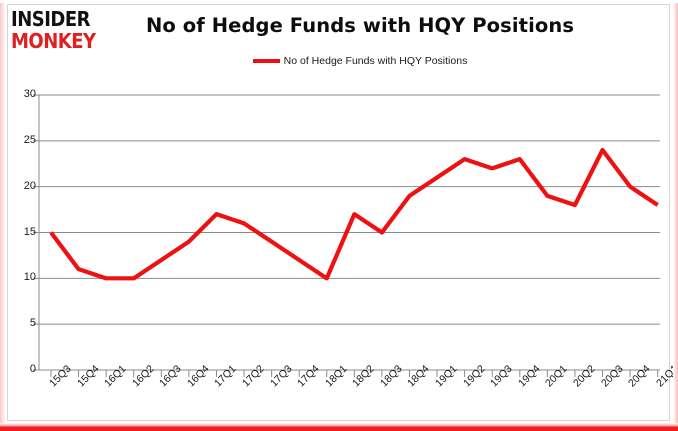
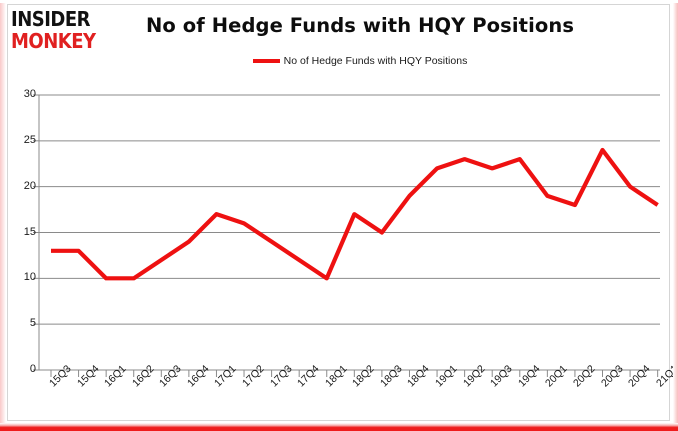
15Q3: 15 -> 13
15Q4: 11 -> 13
19Q1: 21 -> 22
